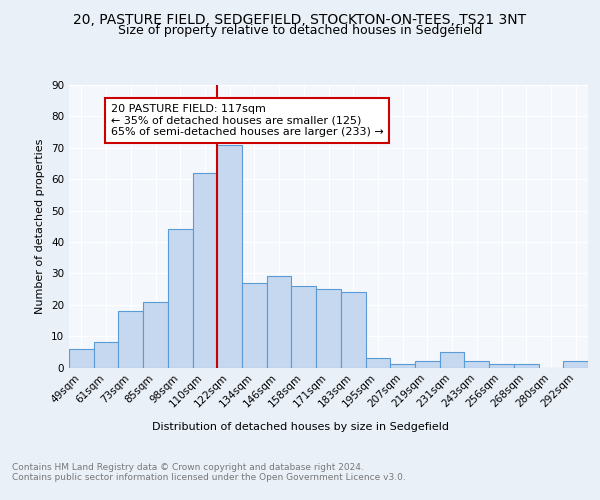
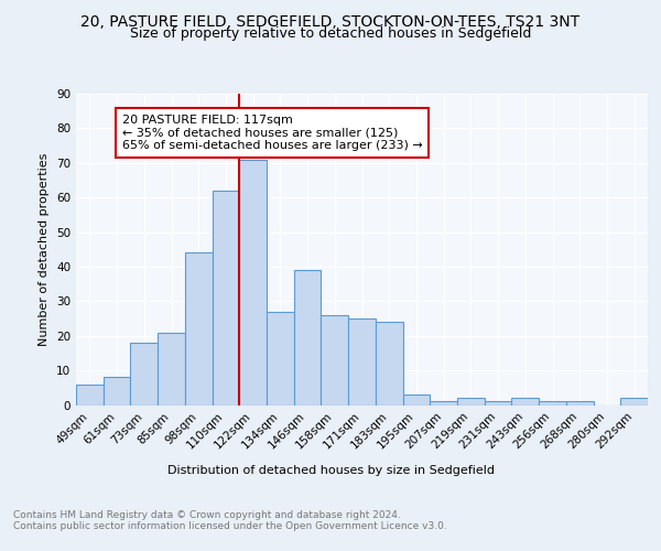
146sqm: 29 -> 39
231sqm: 5 -> 1
